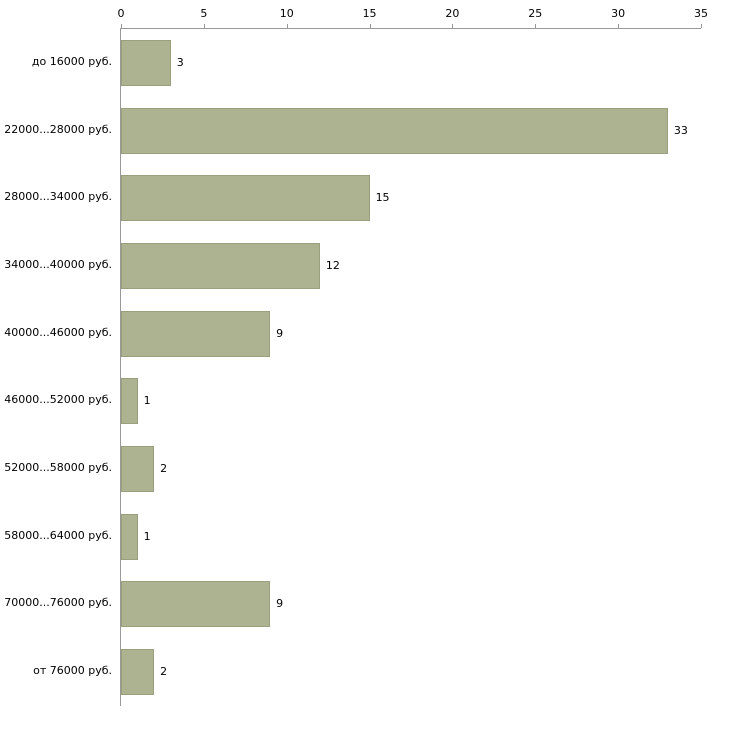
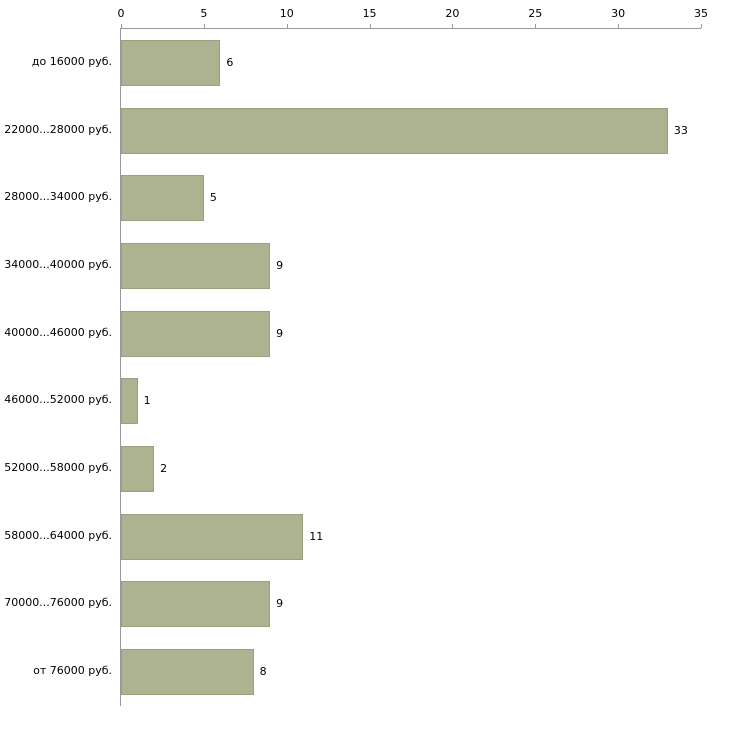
до 16000 руб.: 3 -> 6
28000...34000 руб.: 15 -> 5
34000...40000 руб.: 12 -> 9
58000...64000 руб.: 1 -> 11
от 76000 руб.: 2 -> 8
